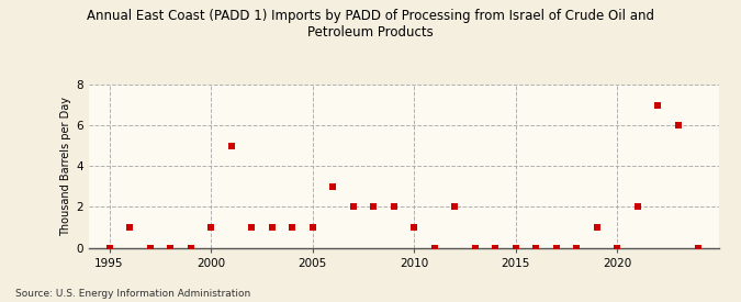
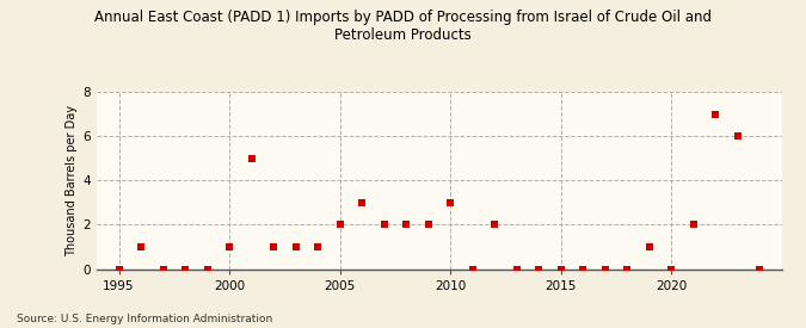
2005: 1 -> 2
2010: 1 -> 3
